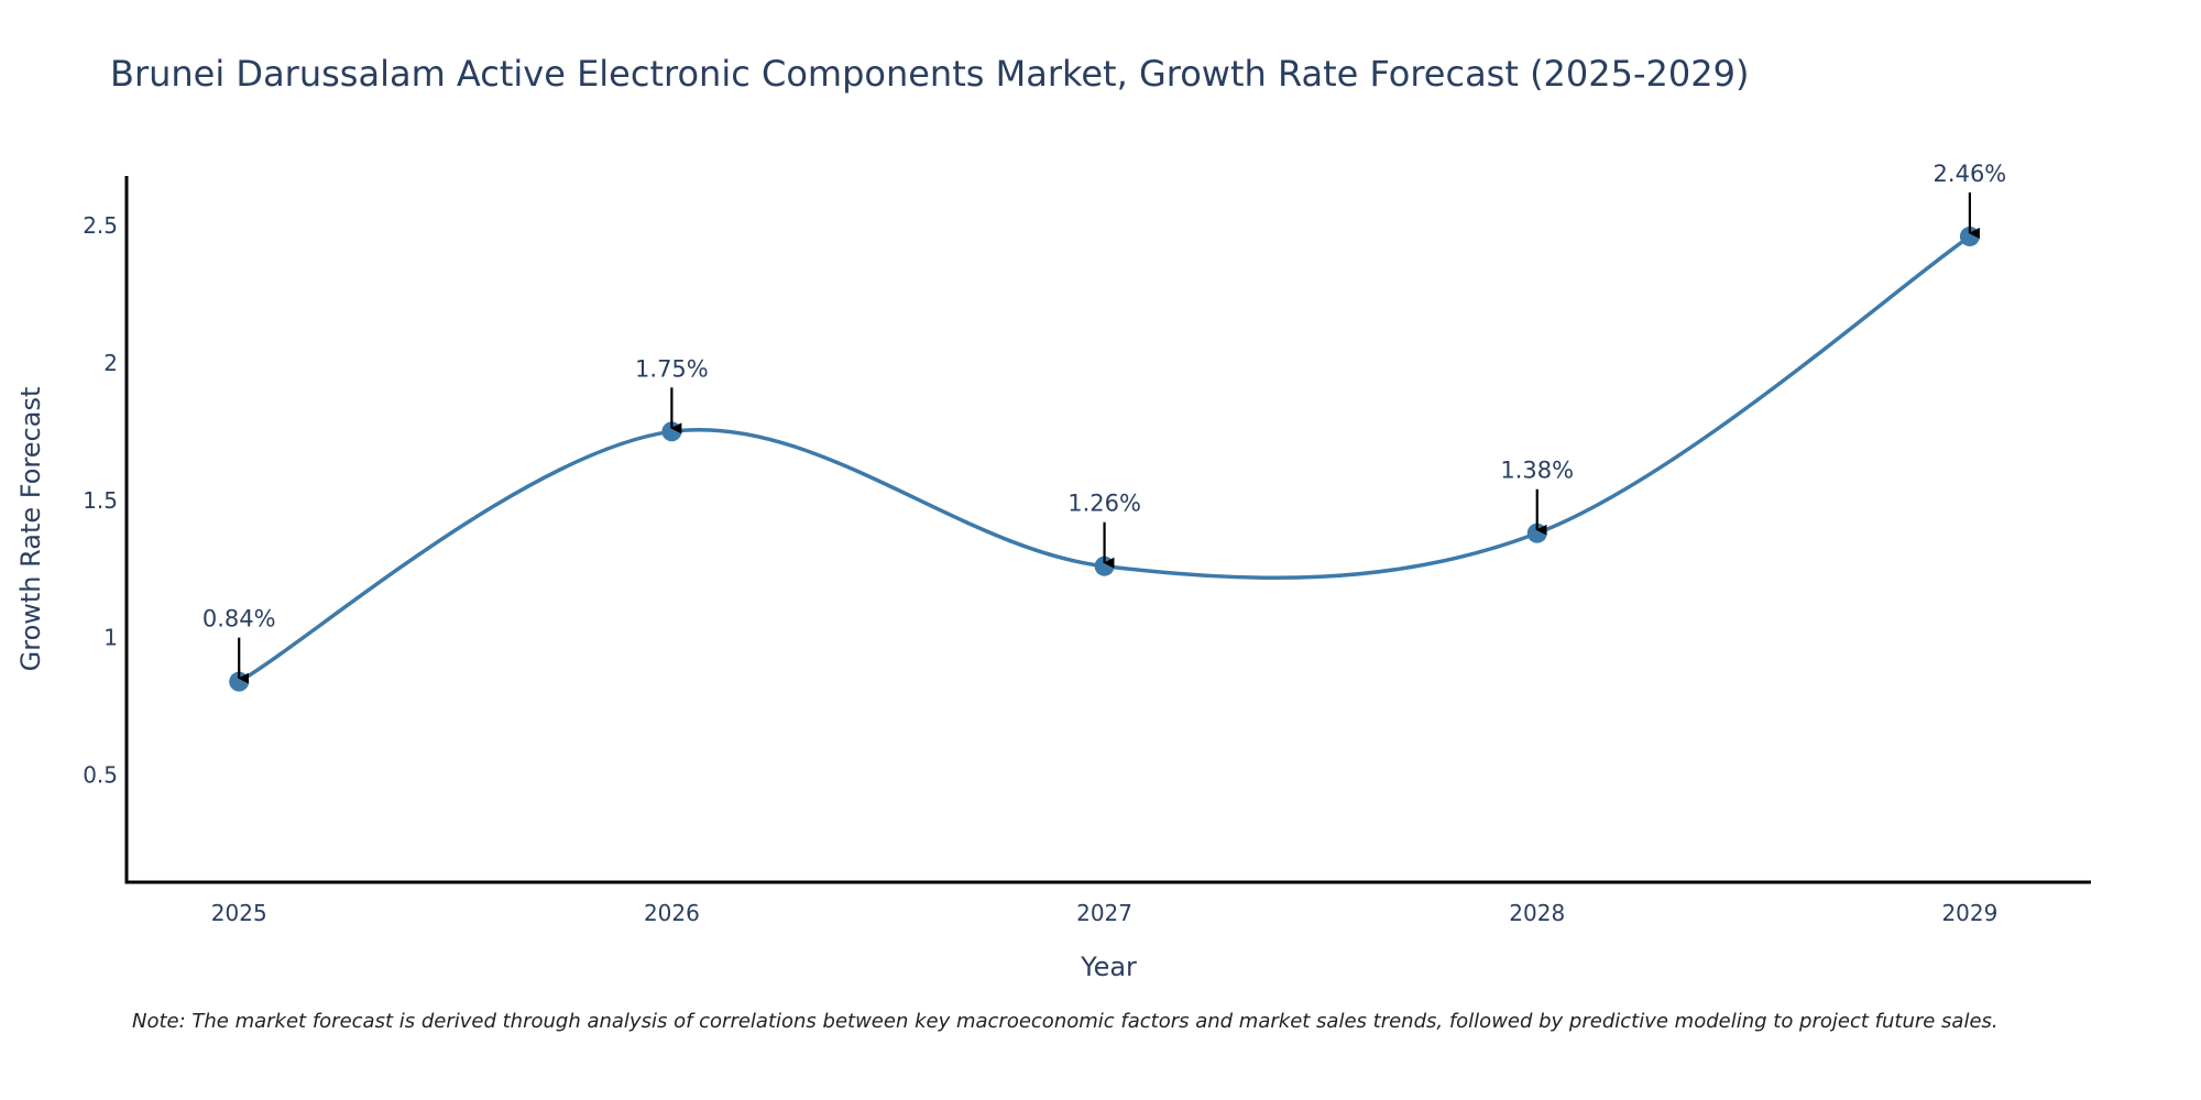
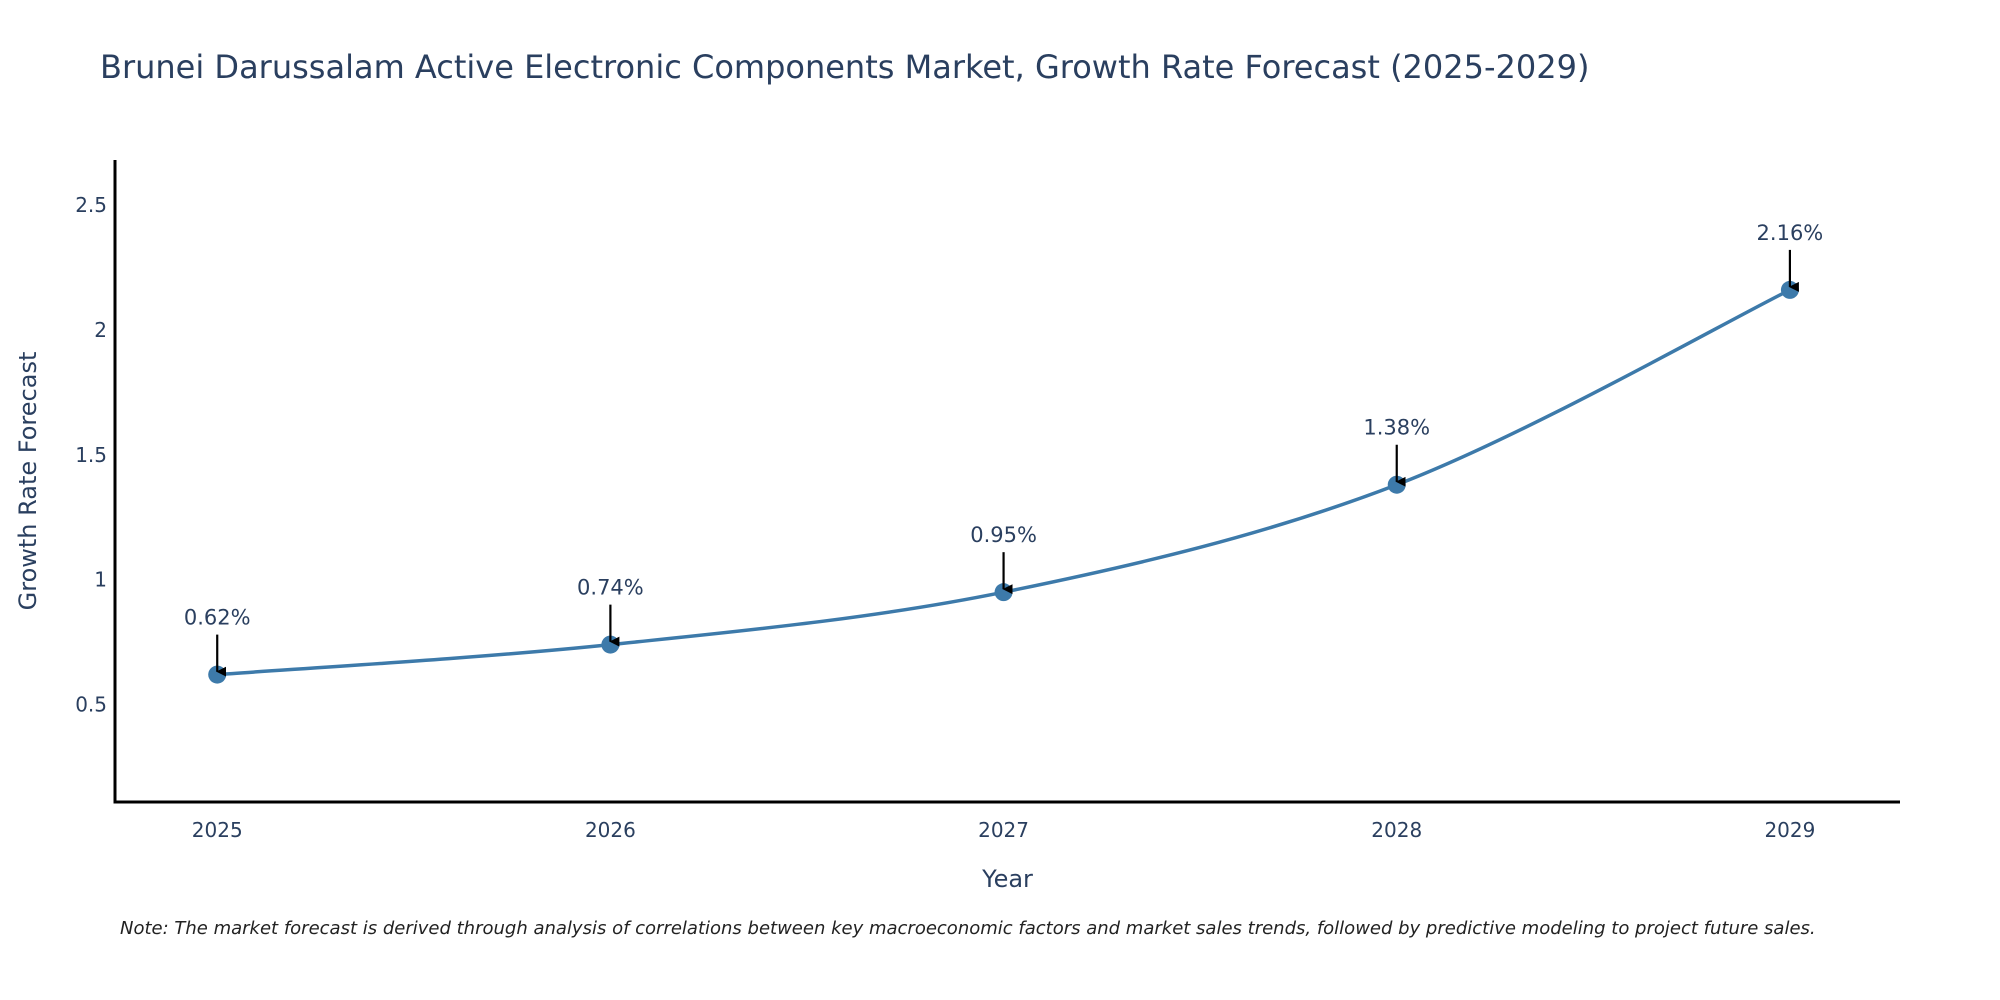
2025: 0.84% -> 0.62%
2026: 1.75% -> 0.74%
2027: 1.26% -> 0.95%
2029: 2.46% -> 2.16%
